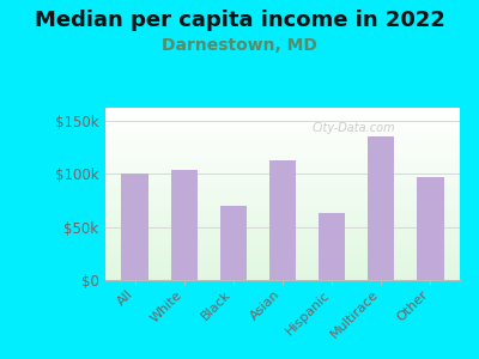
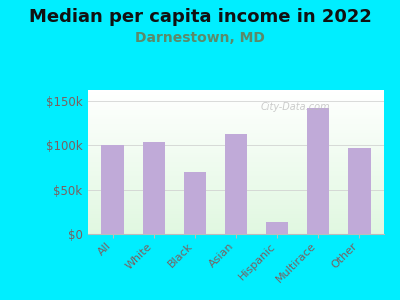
Hispanic: $63k -> $14k
Multirace: $135k -> $142k
